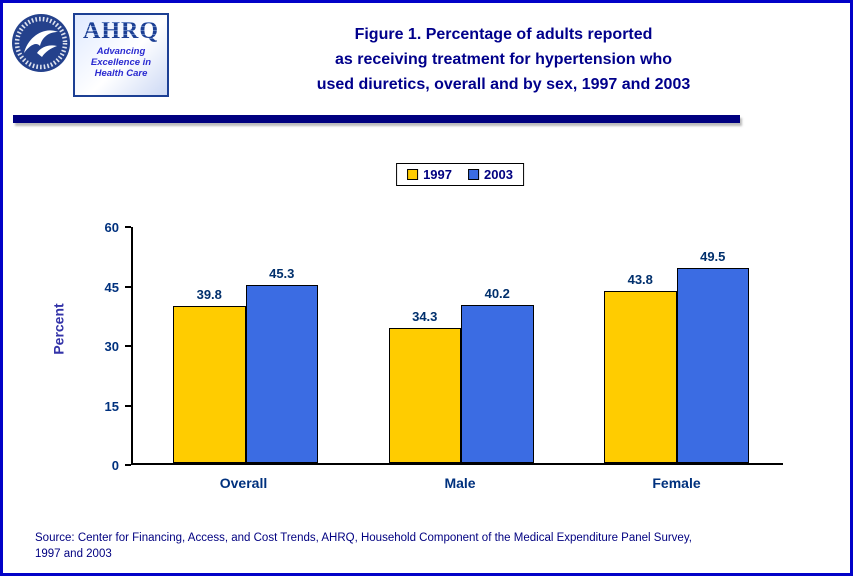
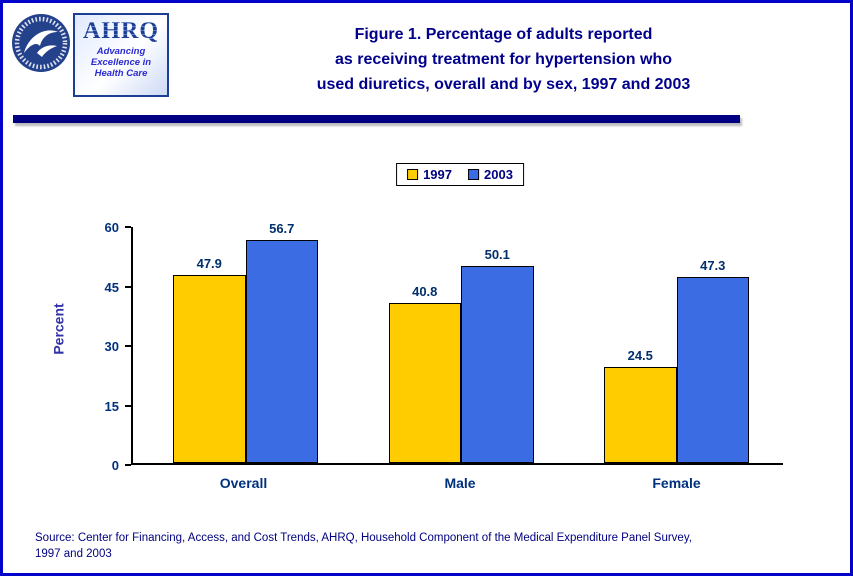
1997/Overall: 39.8 -> 47.9
2003/Overall: 45.3 -> 56.7
1997/Male: 34.3 -> 40.8
2003/Male: 40.2 -> 50.1
1997/Female: 43.8 -> 24.5
2003/Female: 49.5 -> 47.3
